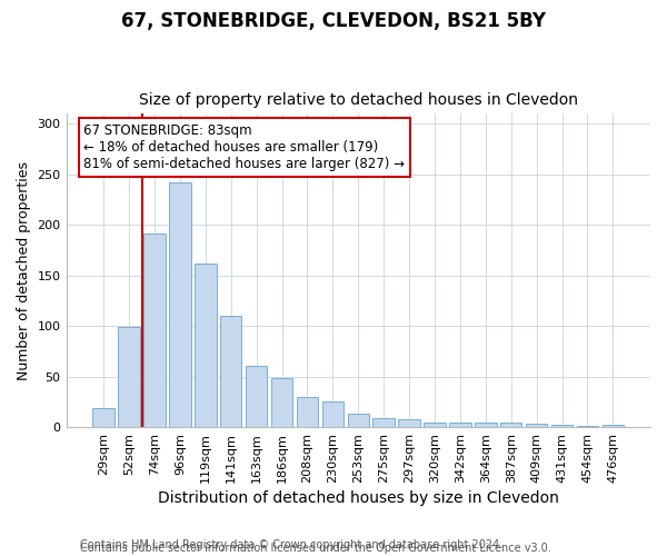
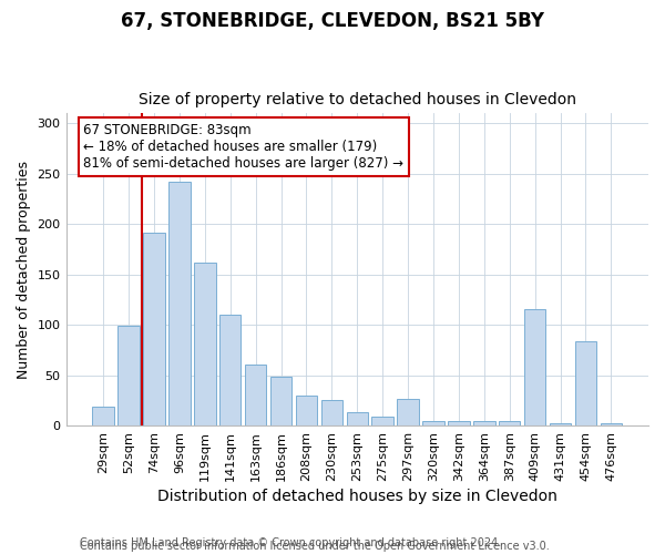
297sqm: 8 -> 26
409sqm: 3 -> 116
454sqm: 1 -> 84
